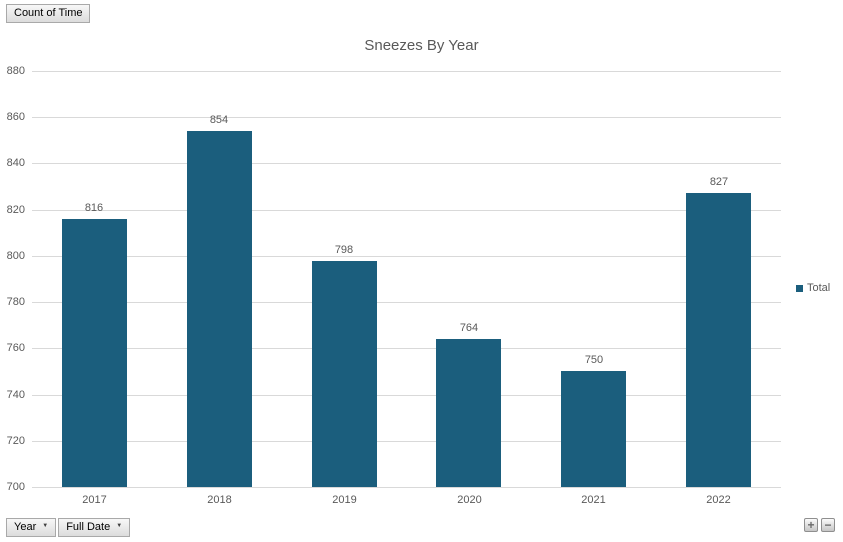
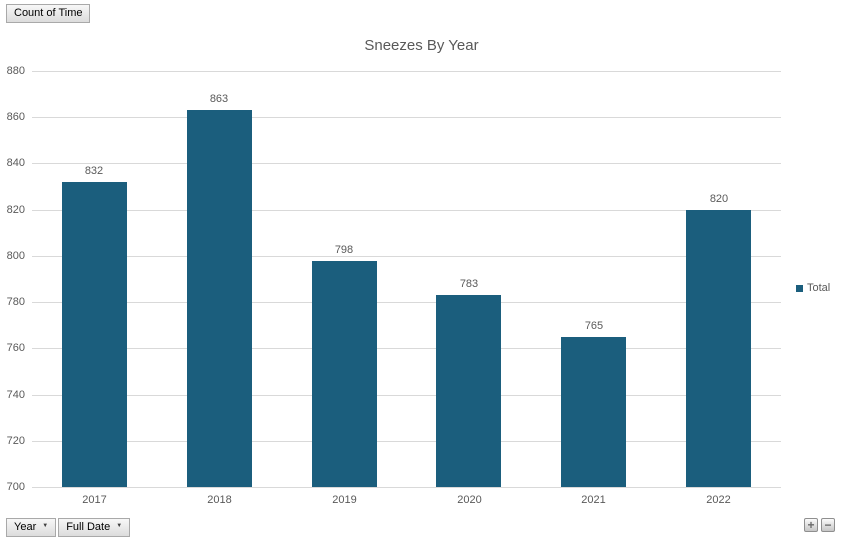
2017: 816 -> 832
2018: 854 -> 863
2020: 764 -> 783
2021: 750 -> 765
2022: 827 -> 820
